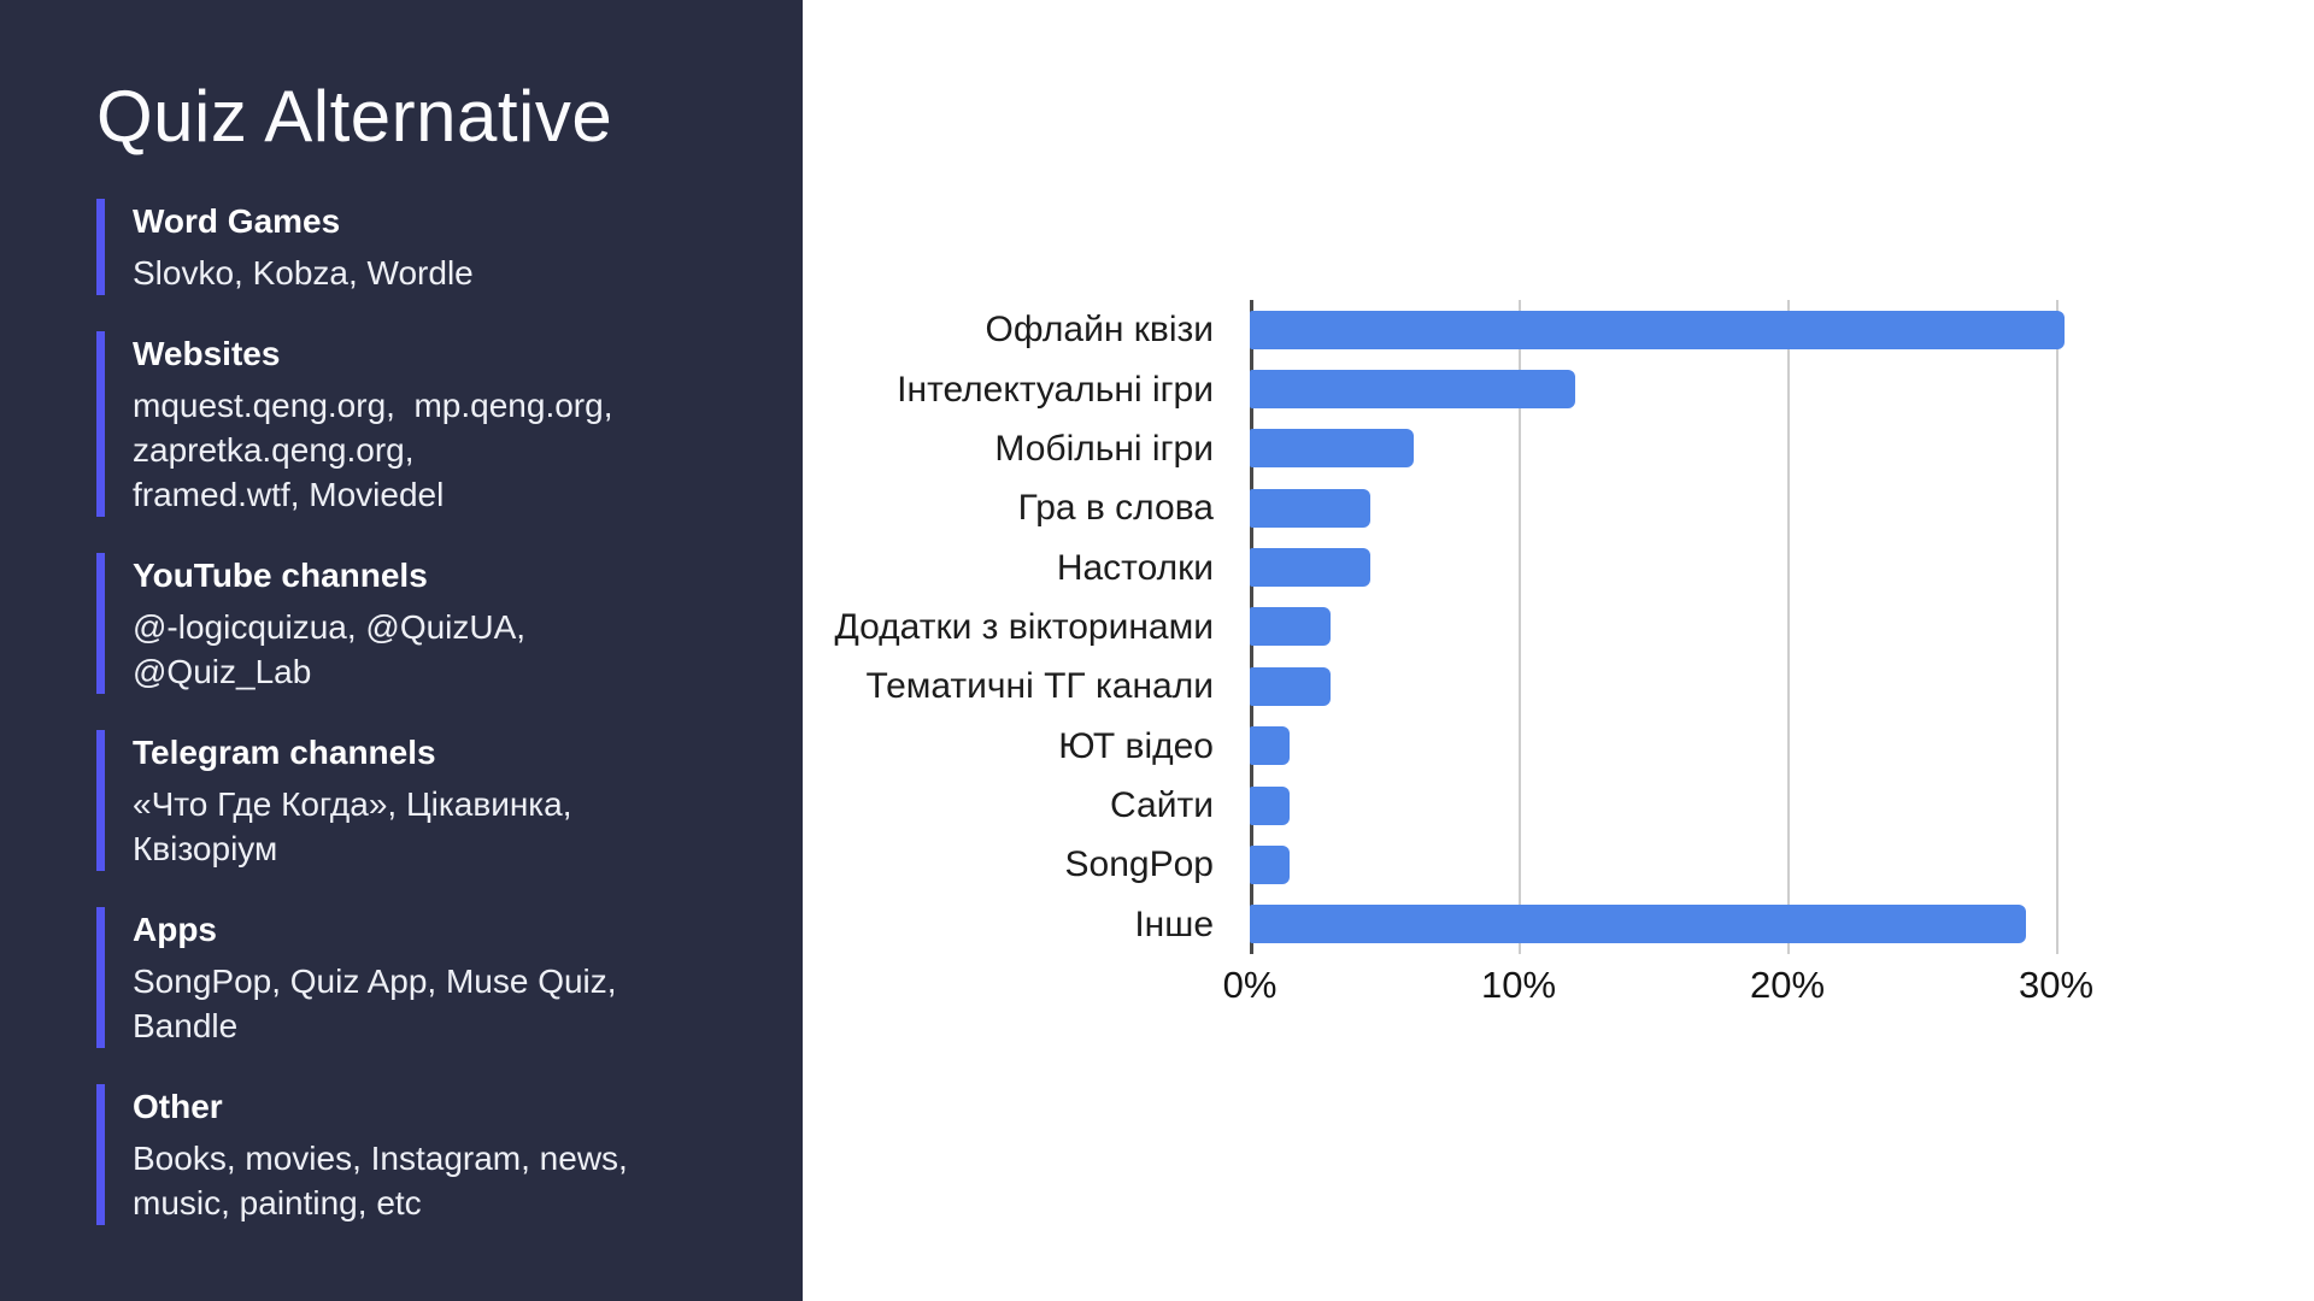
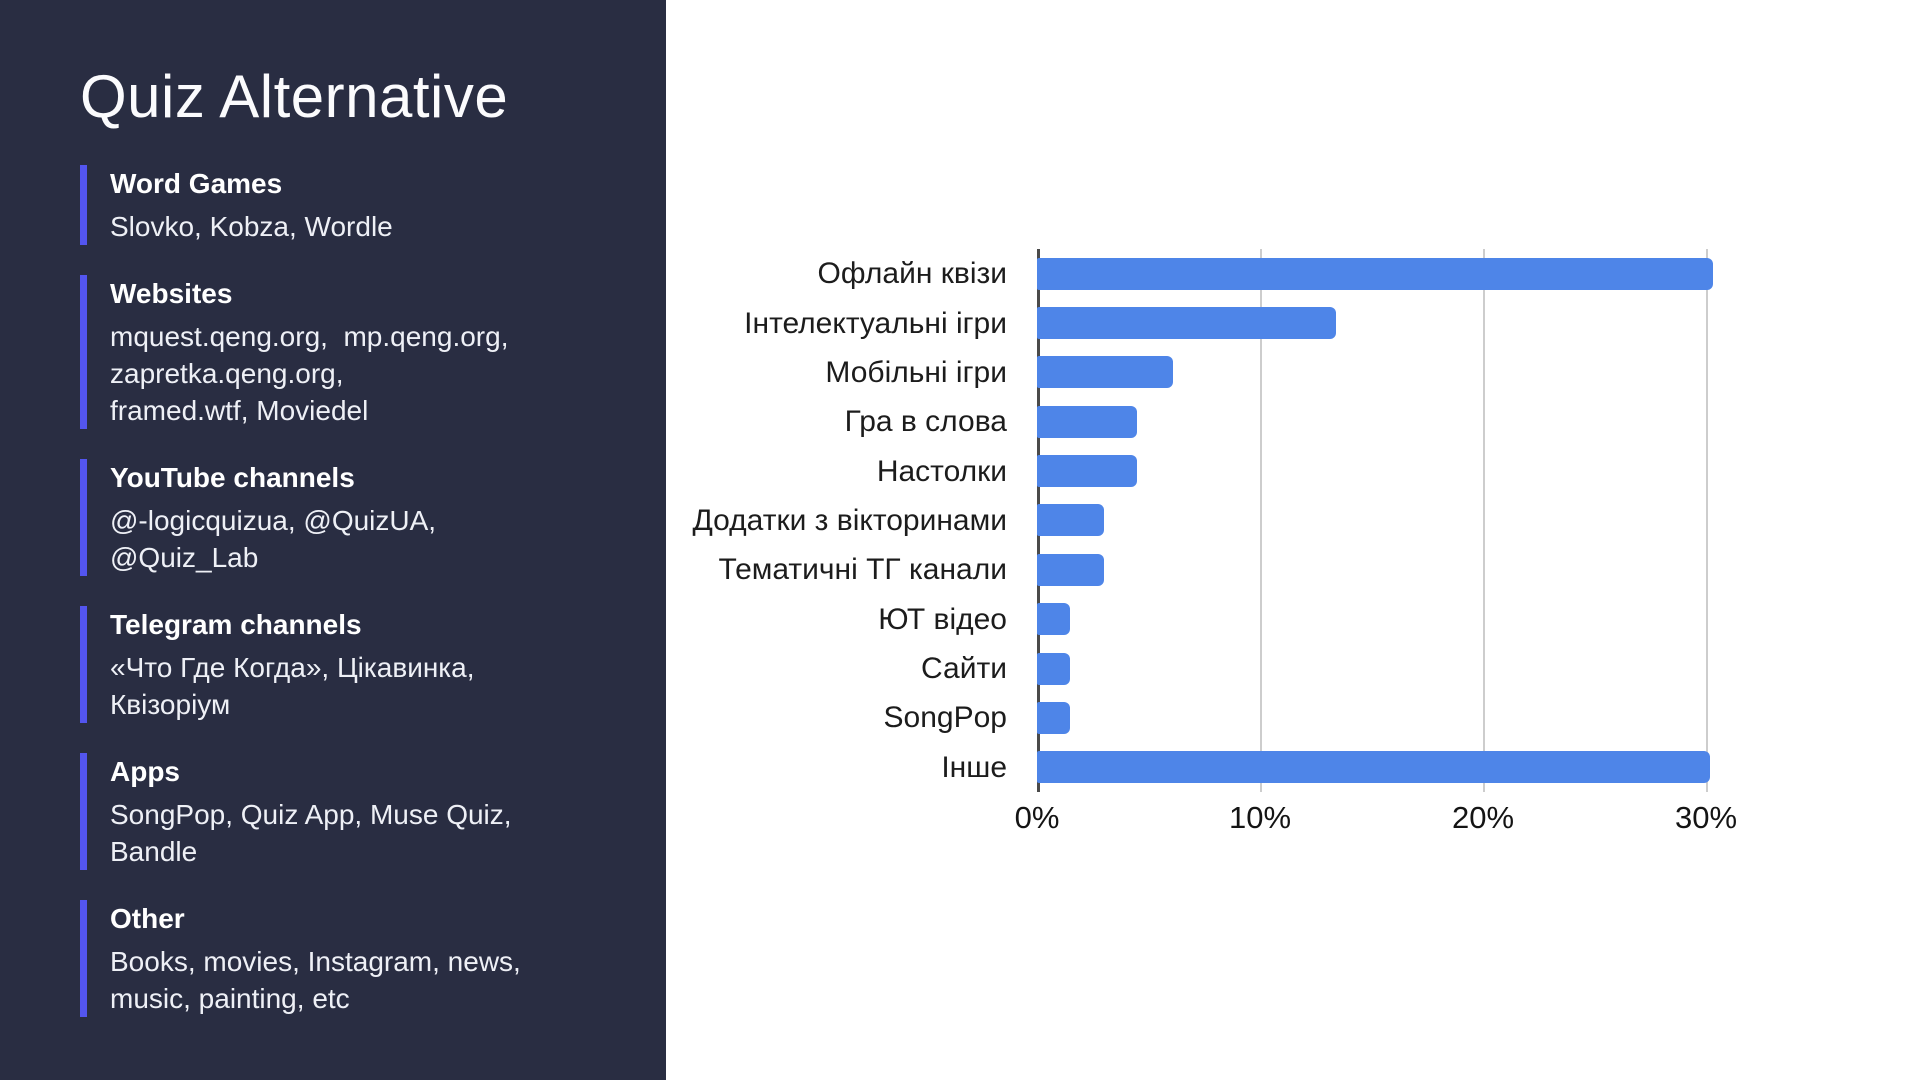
Інтелектуальні ігри: 12.1% -> 13.4%
Інше: 28.9% -> 30.2%
